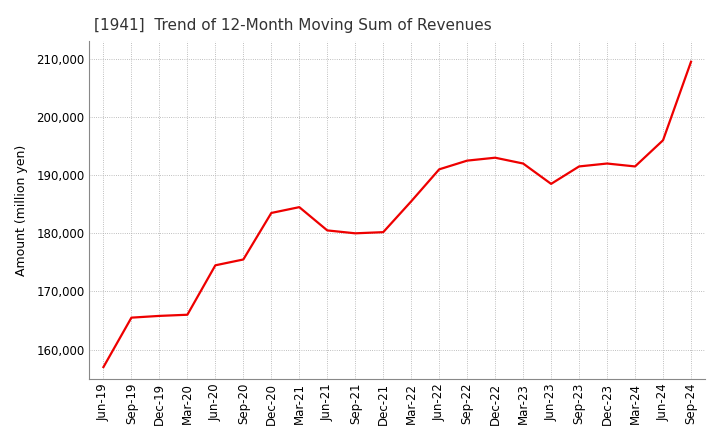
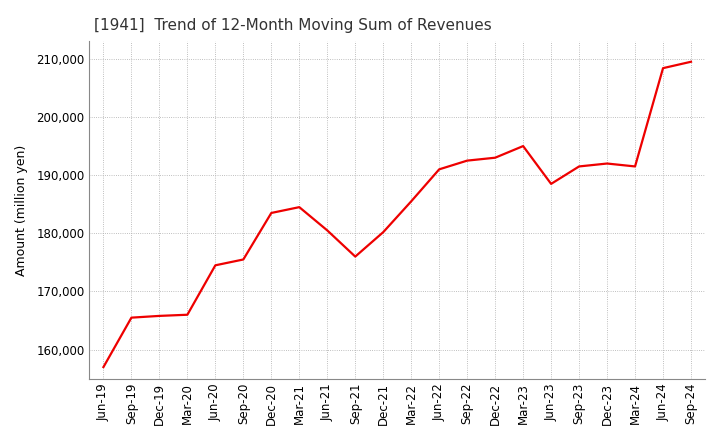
Sep-21: 180,000 -> 176,000
Mar-23: 192,000 -> 195,000
Jun-24: 196,000 -> 208,400
